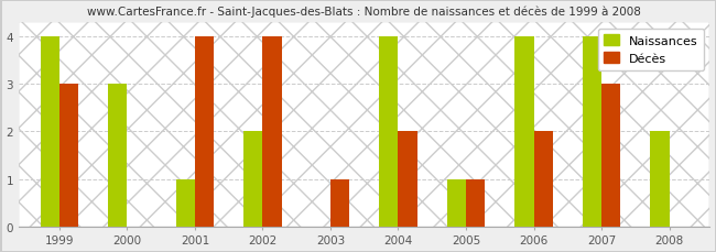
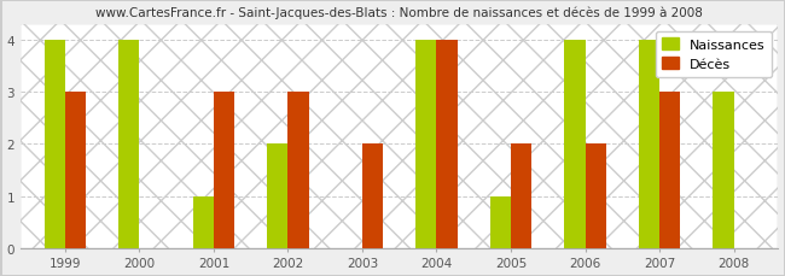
Naissances/2000: 3 -> 4
Décès/2001: 4 -> 3
Décès/2002: 4 -> 3
Décès/2003: 1 -> 2
Décès/2004: 2 -> 4
Décès/2005: 1 -> 2
Naissances/2008: 2 -> 3
